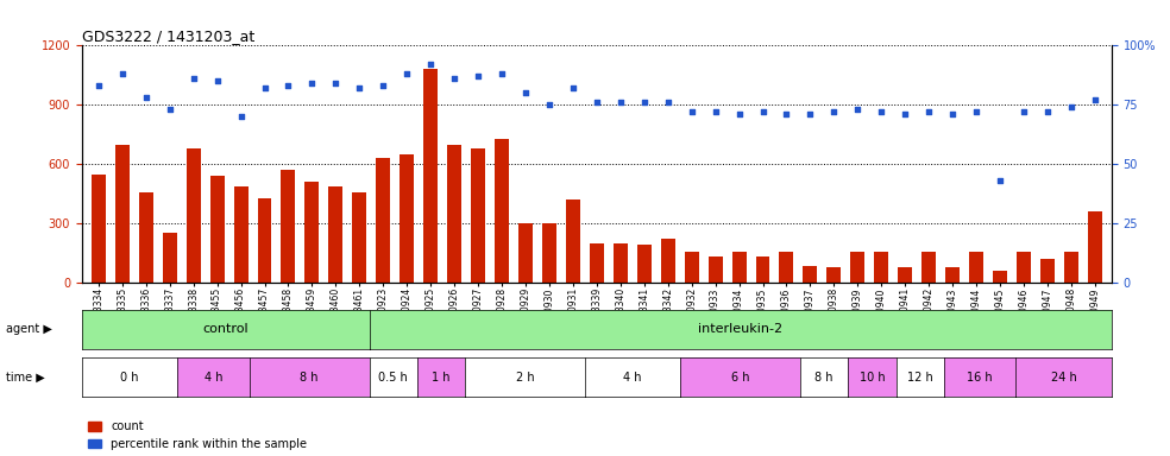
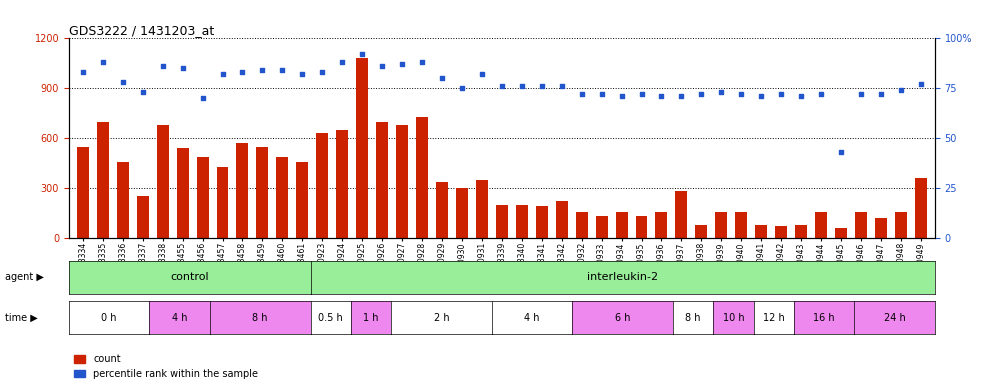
count/GSM183459: 510 -> 550
count/GSM140929: 300 -> 340
count/GSM140931: 420 -> 350
count/GSM140937: 80 -> 280
count/GSM140942: 160 -> 70
